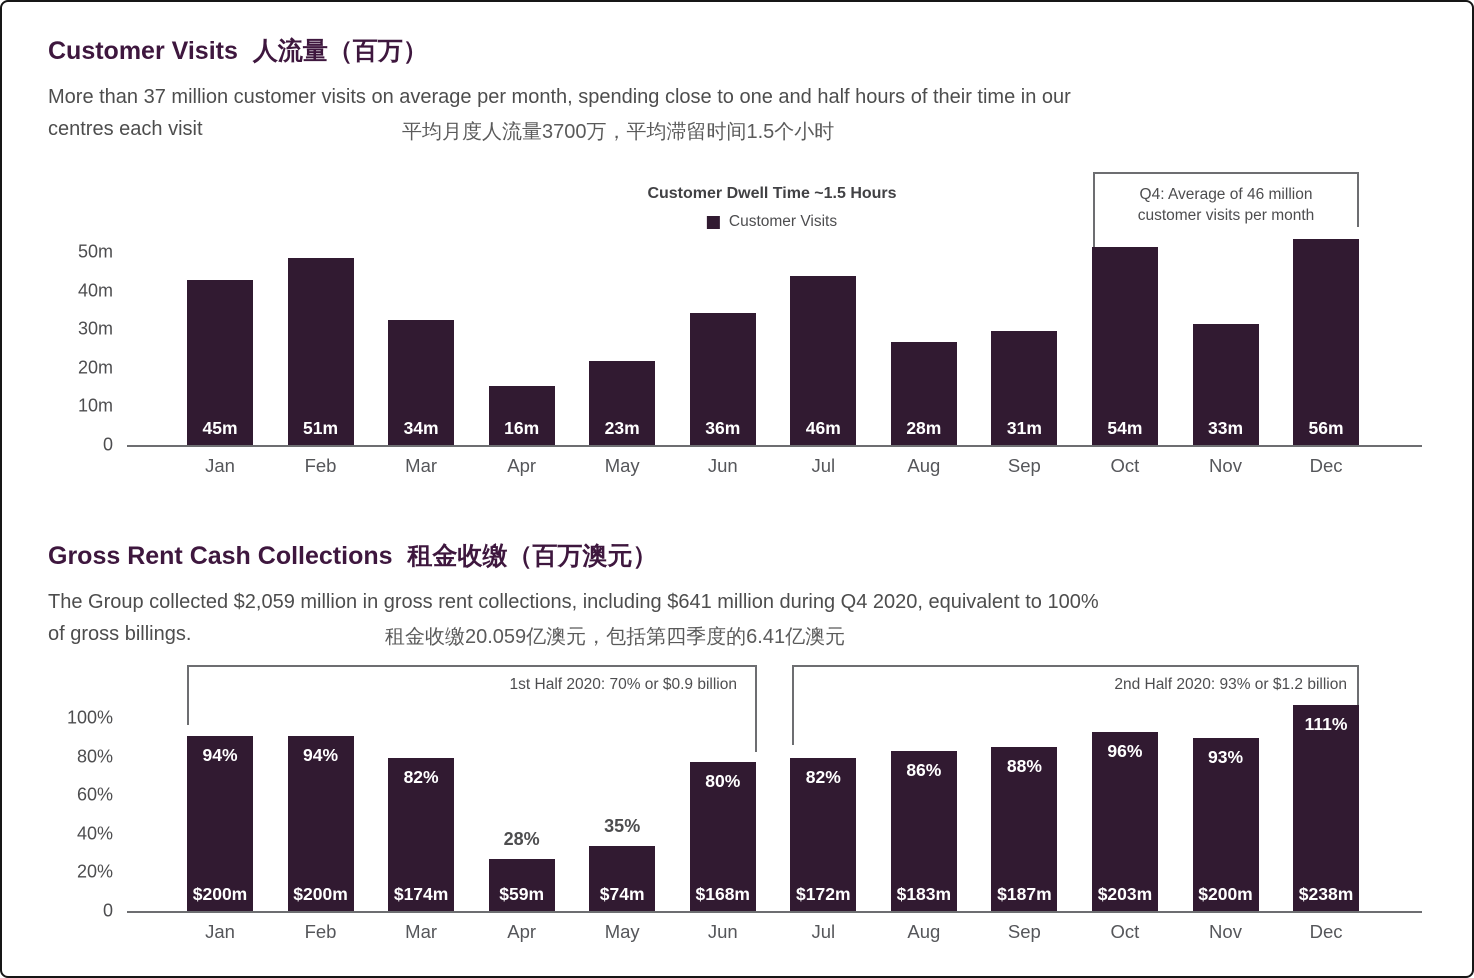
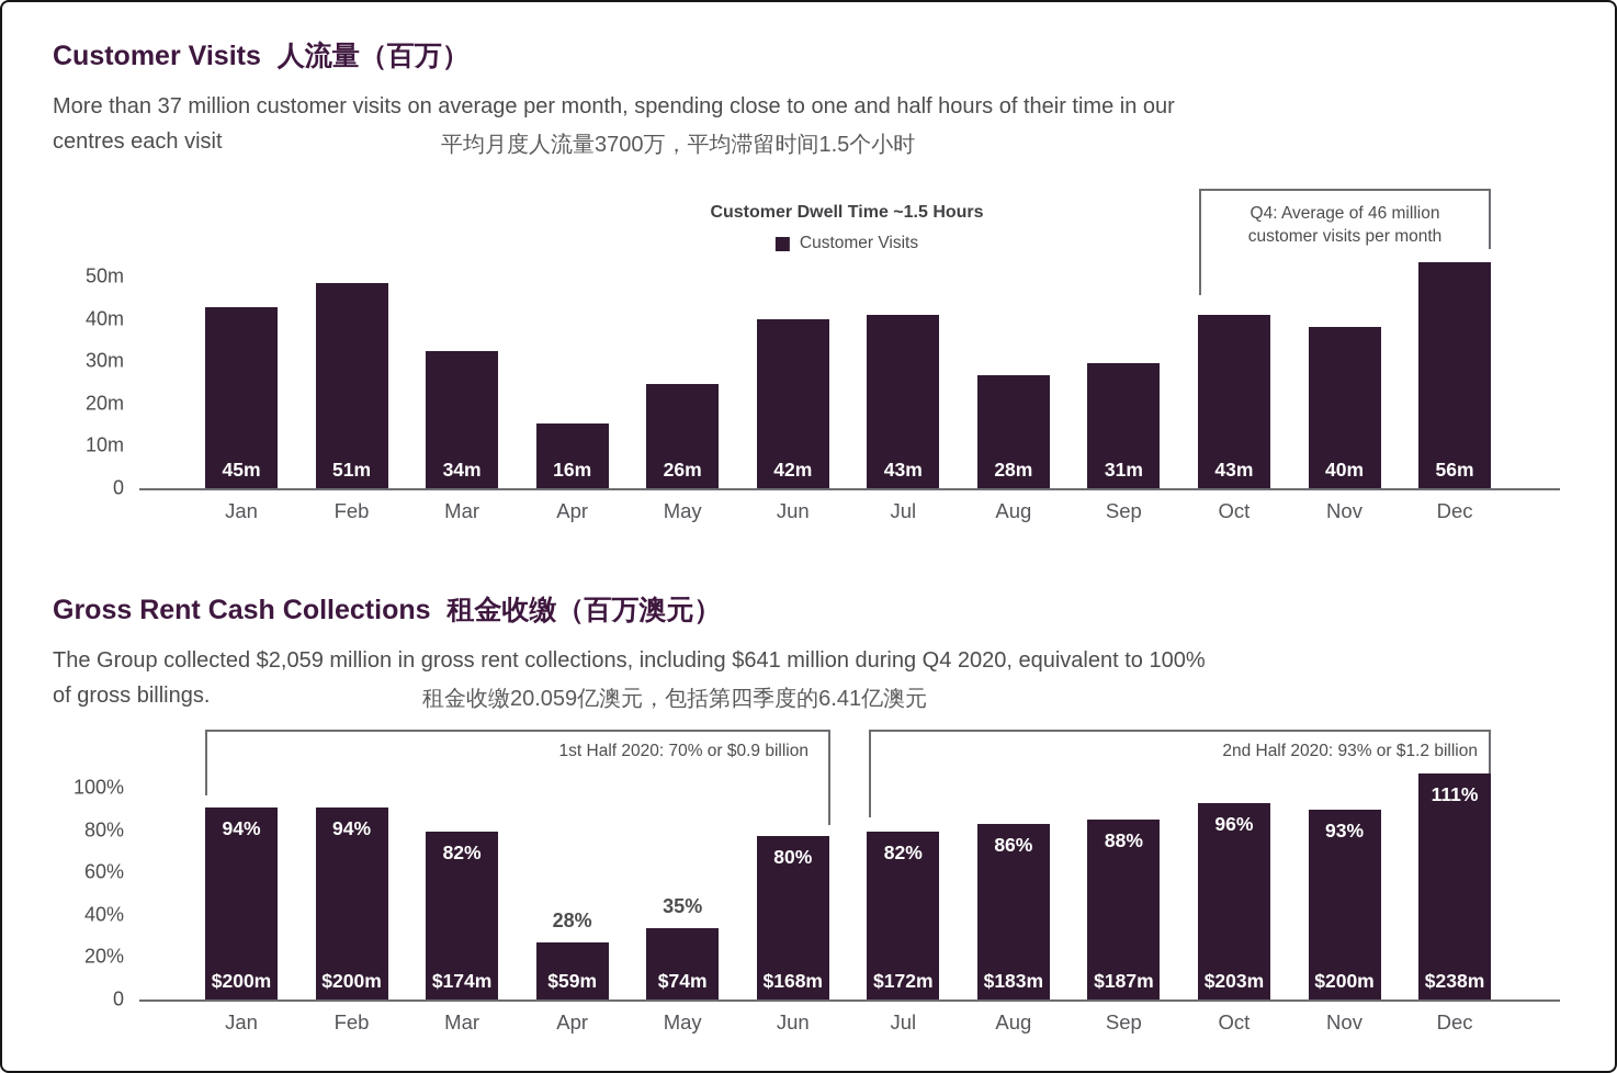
Customer Visits 人流量（百万）/May: 23m -> 26m
Customer Visits 人流量（百万）/Jun: 36m -> 42m
Customer Visits 人流量（百万）/Jul: 46m -> 43m
Customer Visits 人流量（百万）/Oct: 54m -> 43m
Customer Visits 人流量（百万）/Nov: 33m -> 40m
